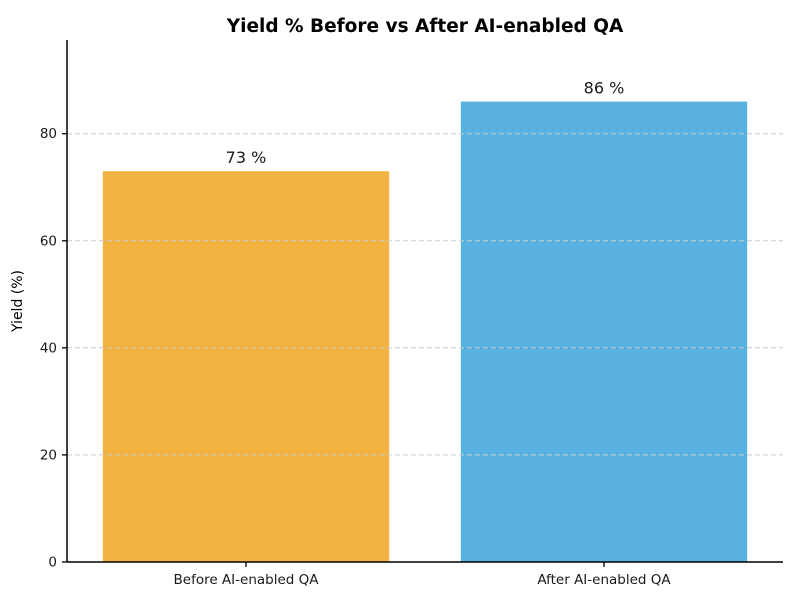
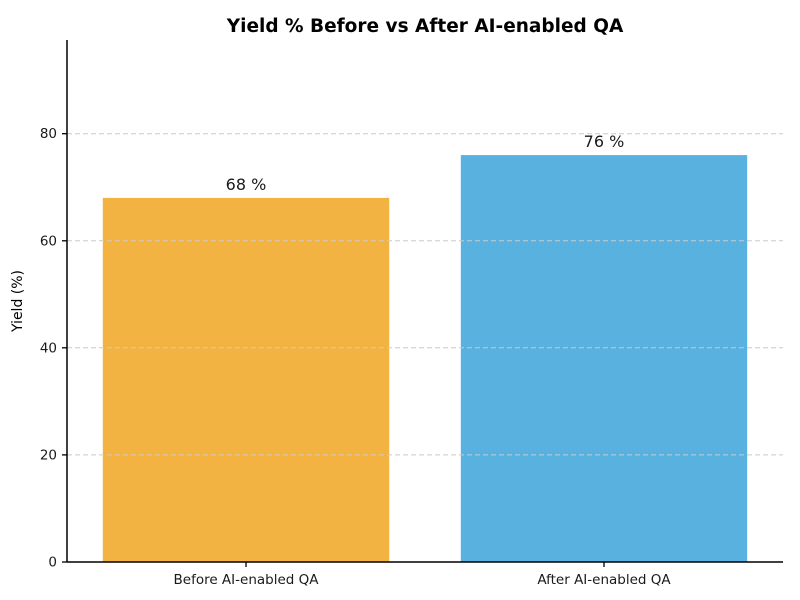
Before AI-enabled QA: 73 -> 68
After AI-enabled QA: 86 -> 76
